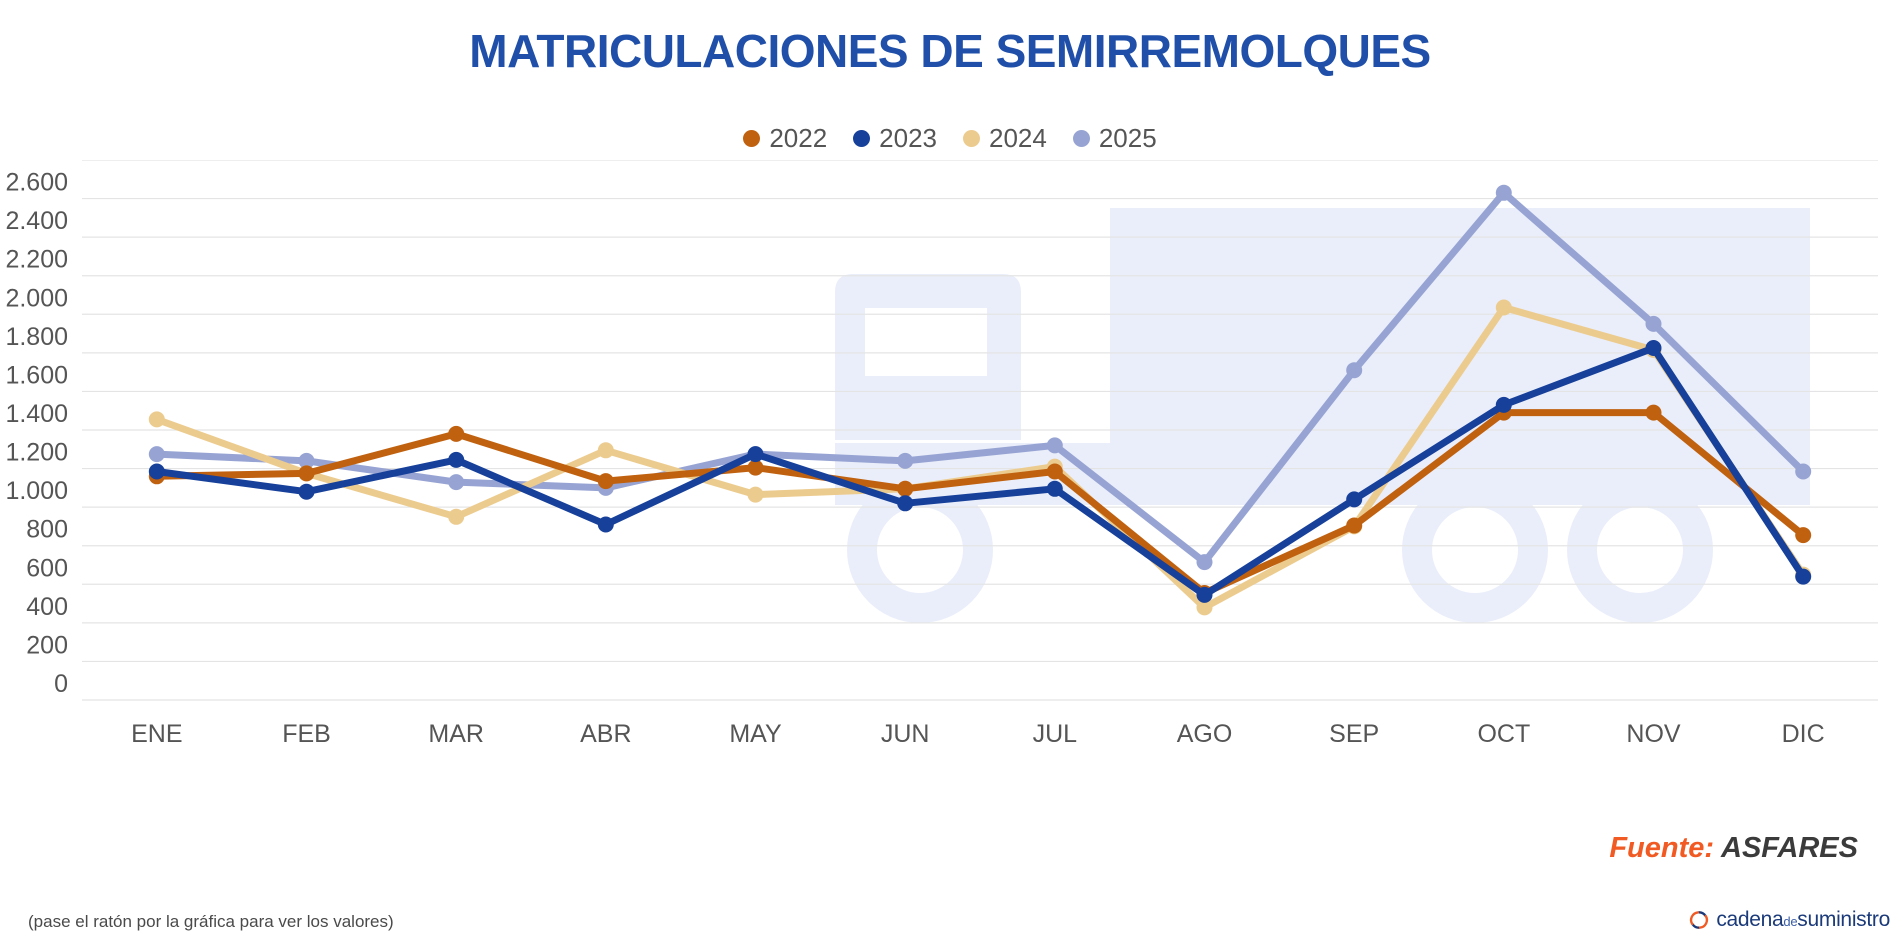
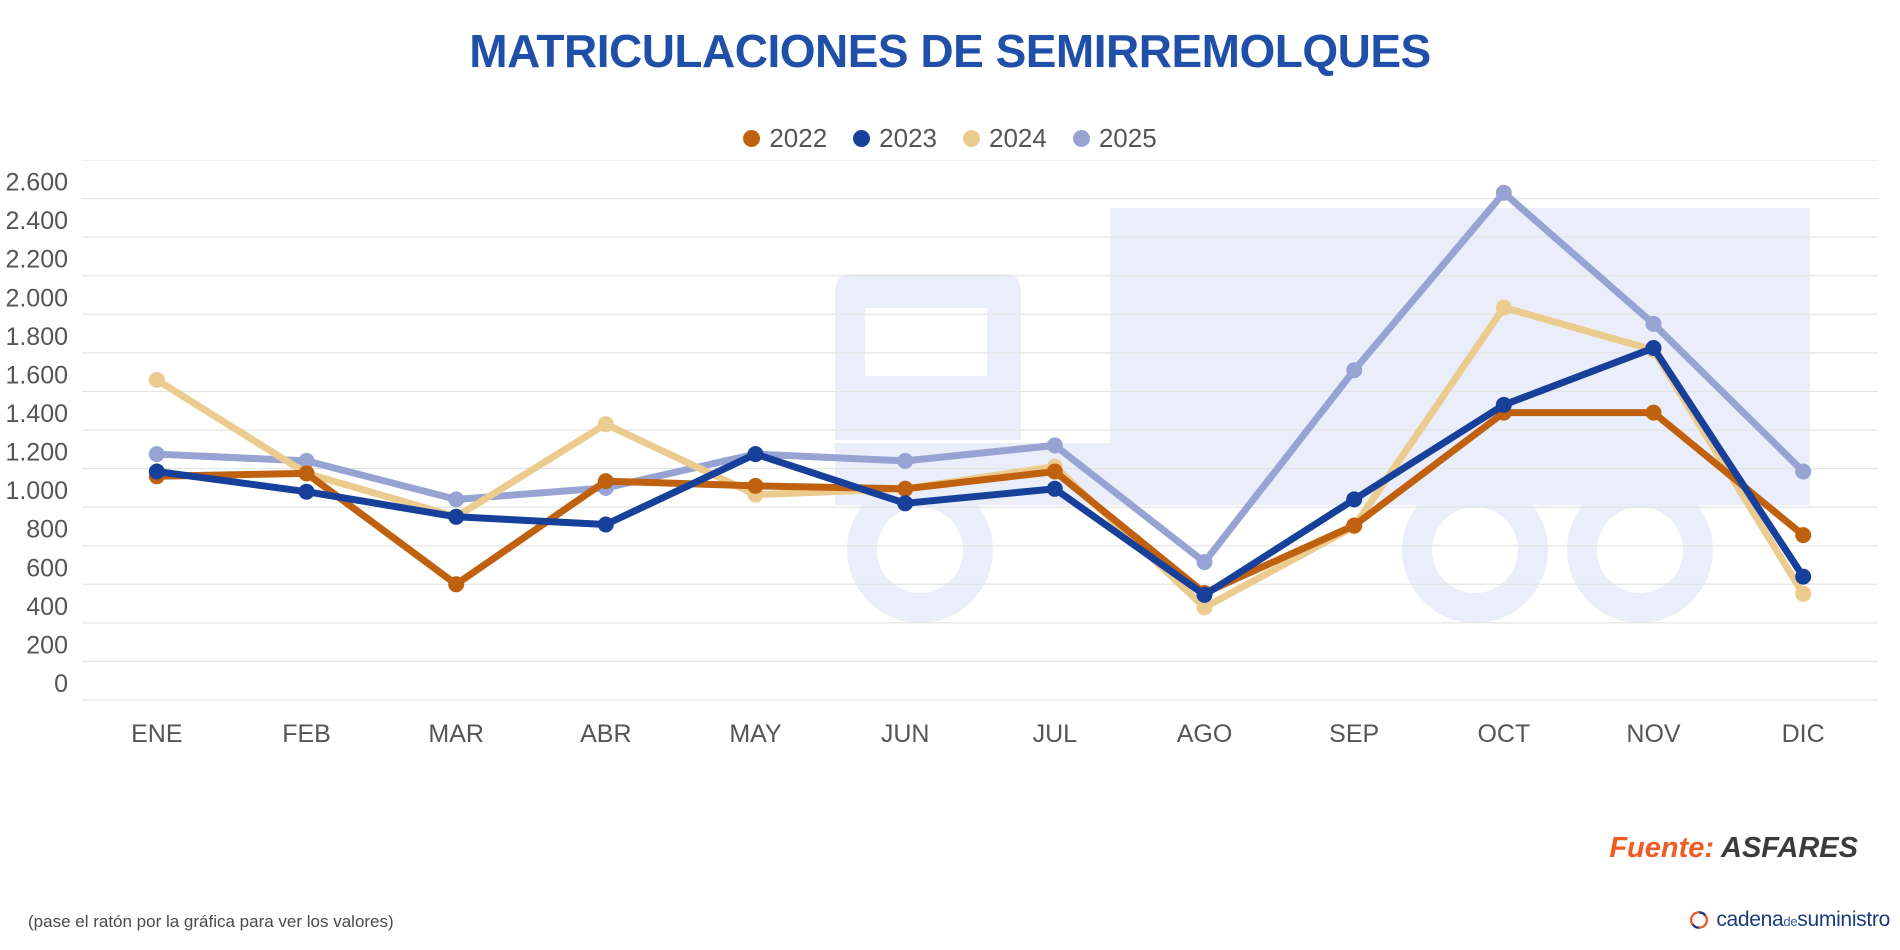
2024/ENE: 1460 -> 1660
2022/MAR: 1380 -> 600
2023/MAR: 1240 -> 950
2025/MAR: 1130 -> 1040
2024/ABR: 1300 -> 1430
2022/MAY: 1200 -> 1110
2024/DIC: 650 -> 550
